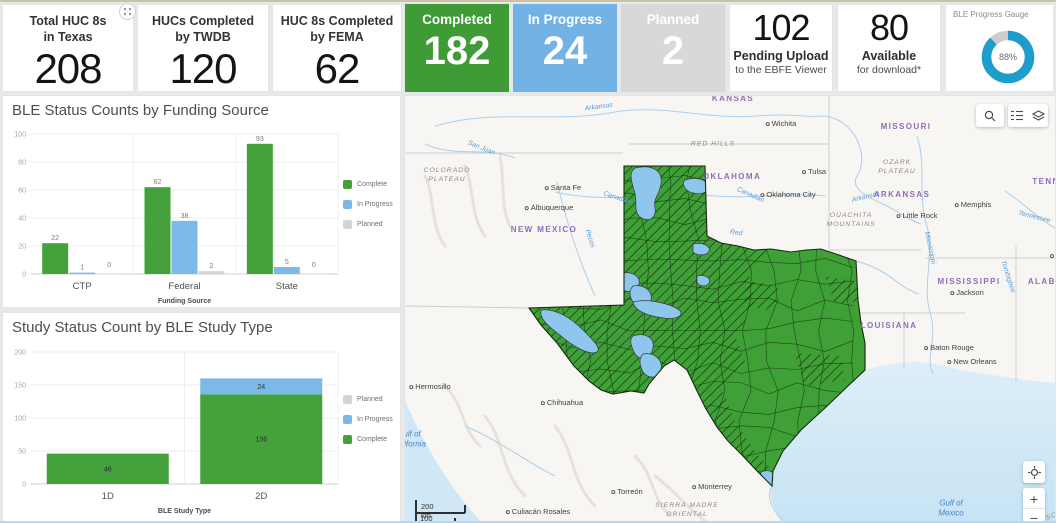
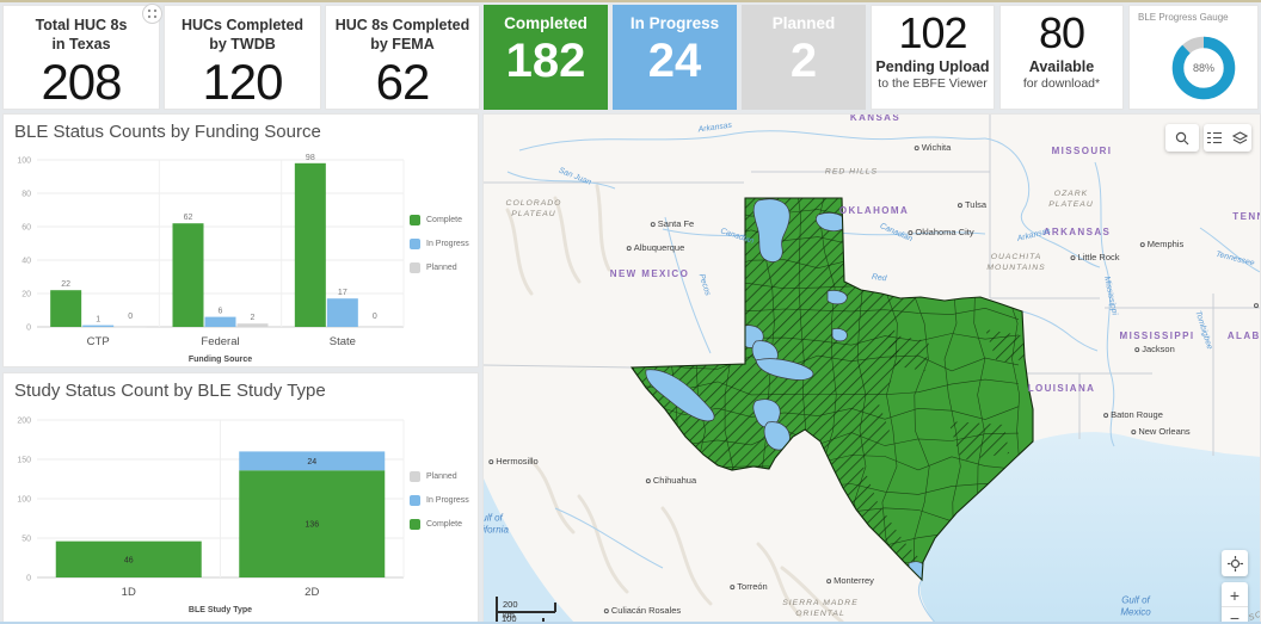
BLE Status Counts by Funding Source/In Progress/Federal: 38 -> 6
BLE Status Counts by Funding Source/Complete/State: 93 -> 98
BLE Status Counts by Funding Source/In Progress/State: 5 -> 17
